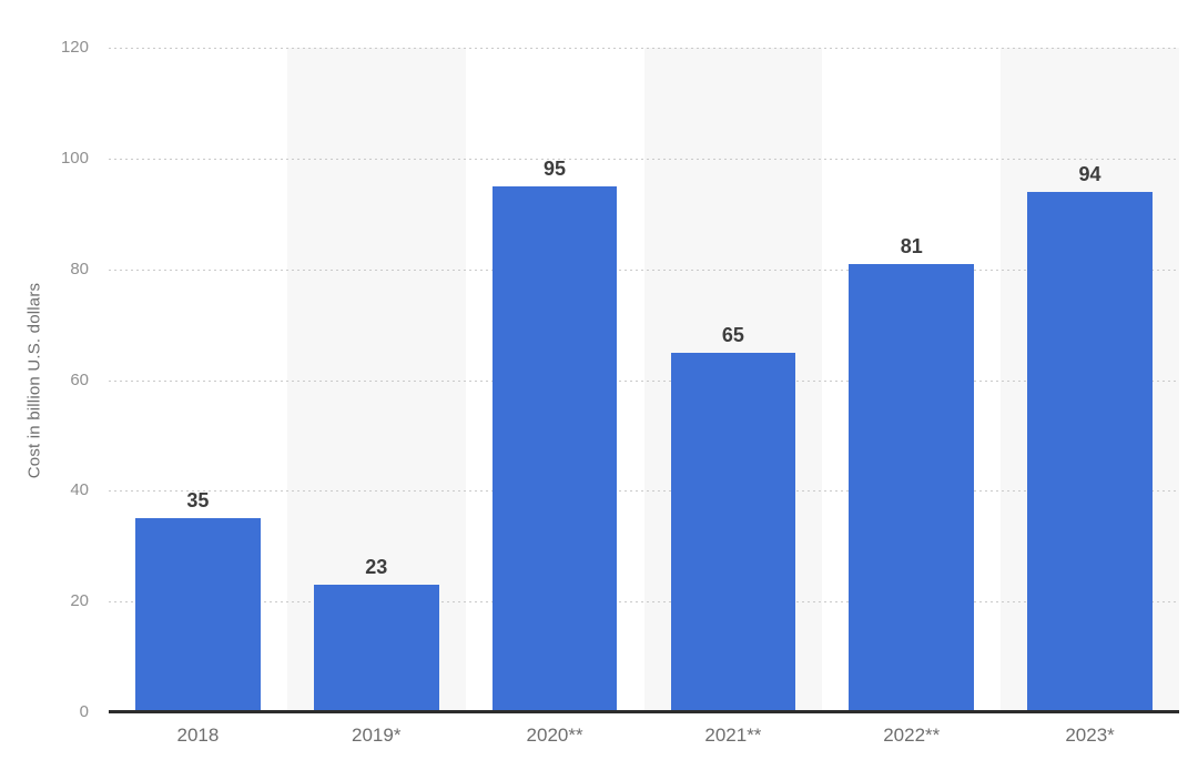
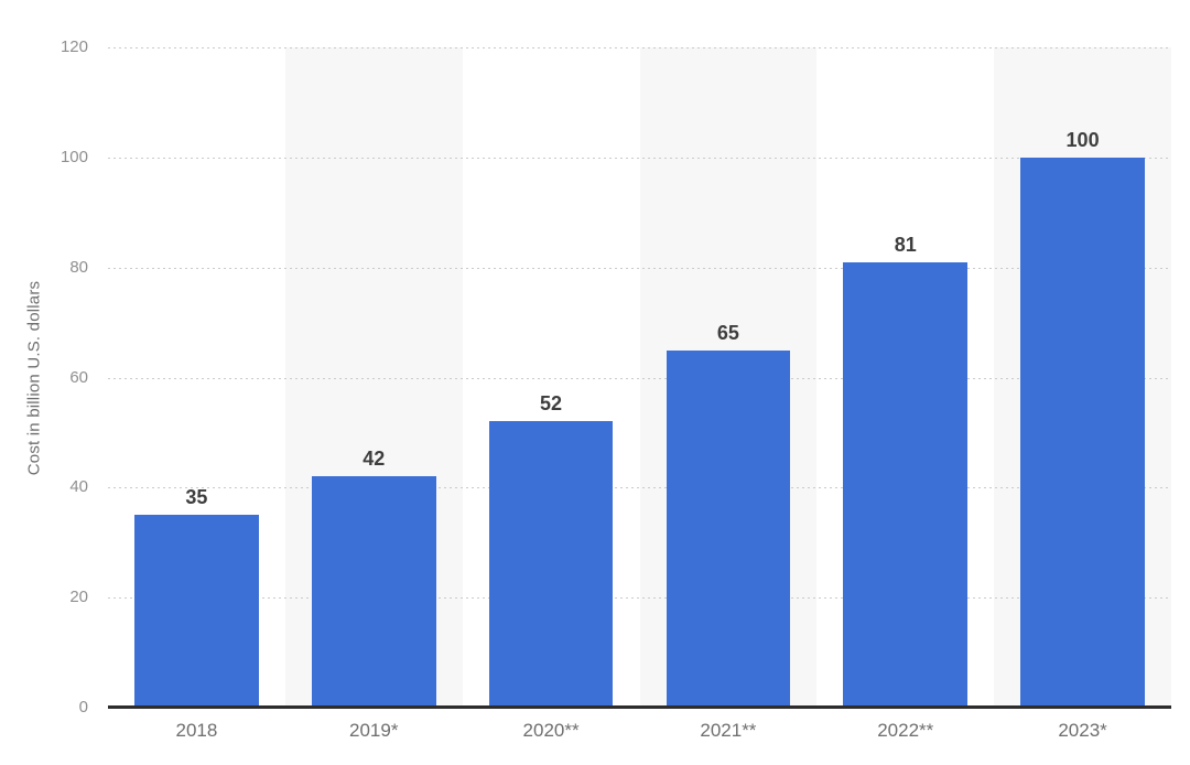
2019*: 23 -> 42
2020**: 95 -> 52
2023*: 94 -> 100
